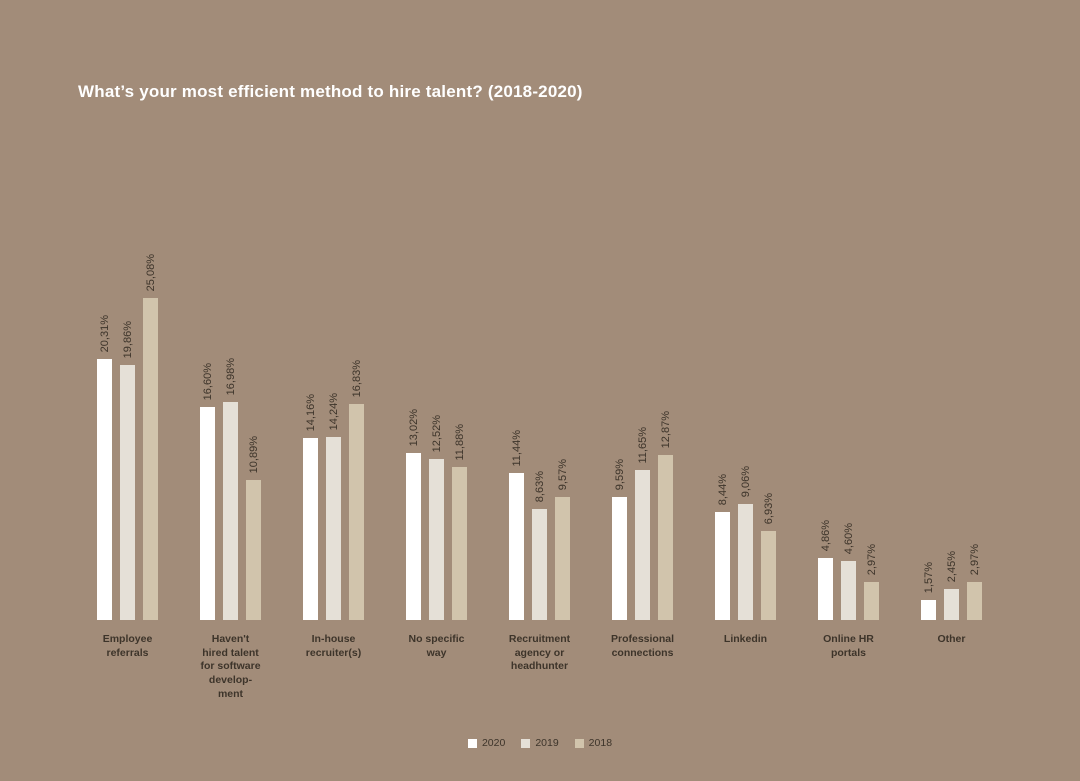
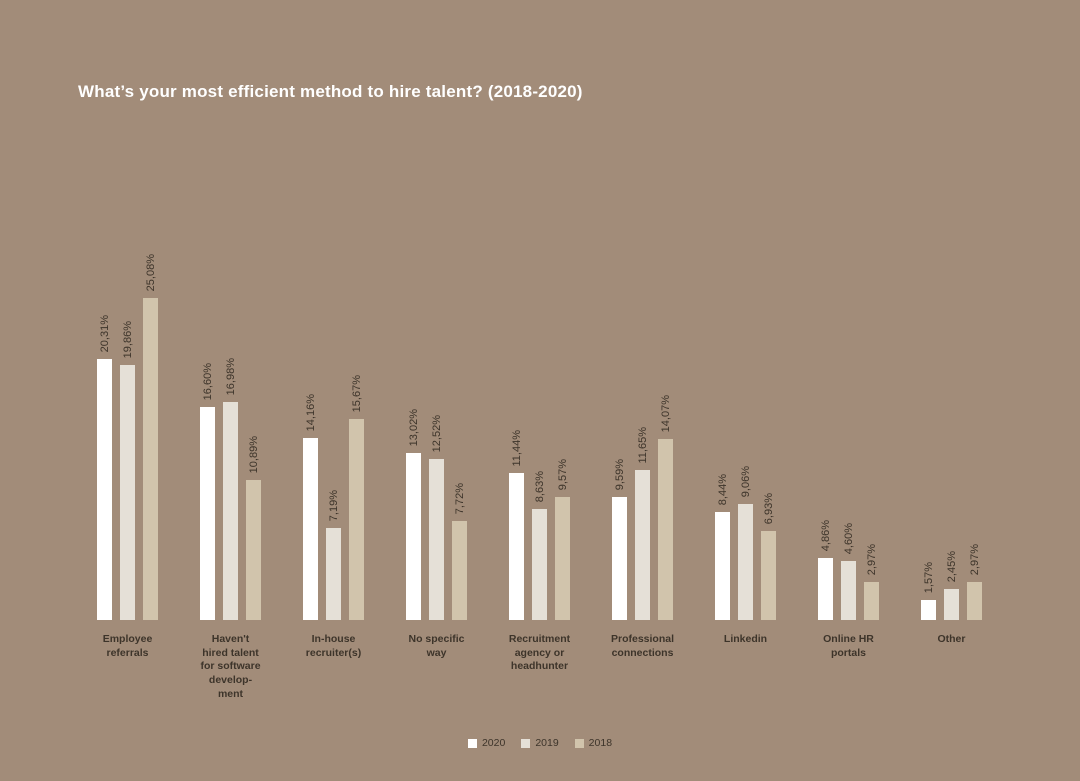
2019/In-house recruiter(s): 14,24% -> 7,19%
2018/In-house recruiter(s): 16,83% -> 15,67%
2018/No specific way: 11,88% -> 7,72%
2018/Professional connections: 12,87% -> 14,07%
